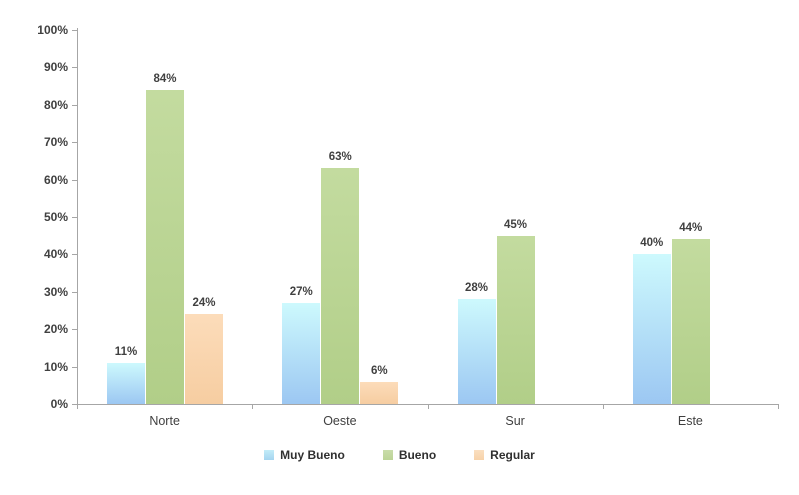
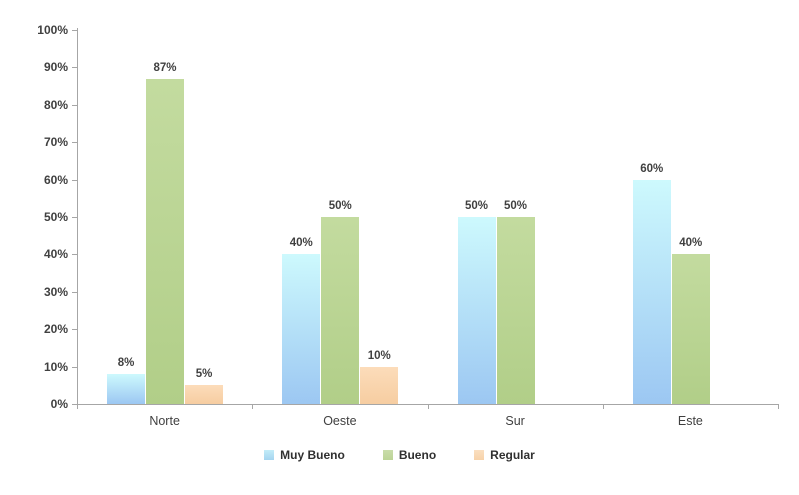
Muy Bueno/Norte: 11% -> 8%
Bueno/Norte: 84% -> 87%
Regular/Norte: 24% -> 5%
Muy Bueno/Oeste: 27% -> 40%
Bueno/Oeste: 63% -> 50%
Regular/Oeste: 6% -> 10%
Muy Bueno/Sur: 28% -> 50%
Bueno/Sur: 45% -> 50%
Muy Bueno/Este: 40% -> 60%
Bueno/Este: 44% -> 40%
